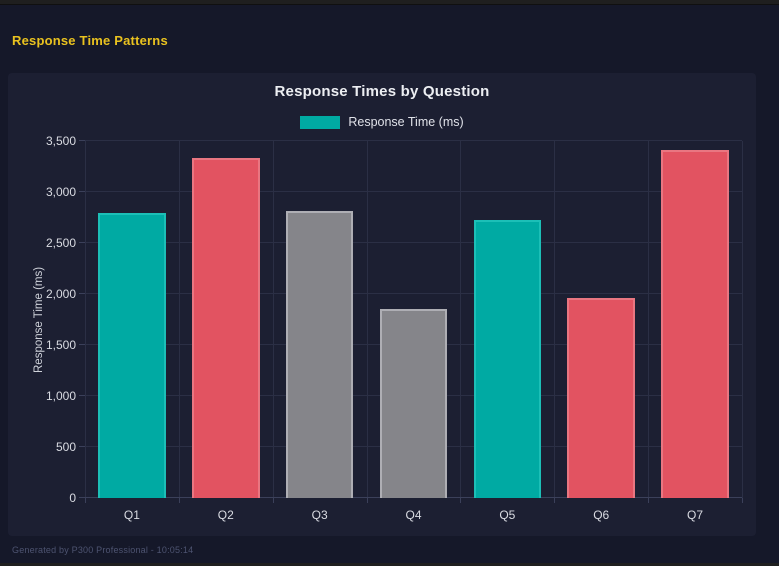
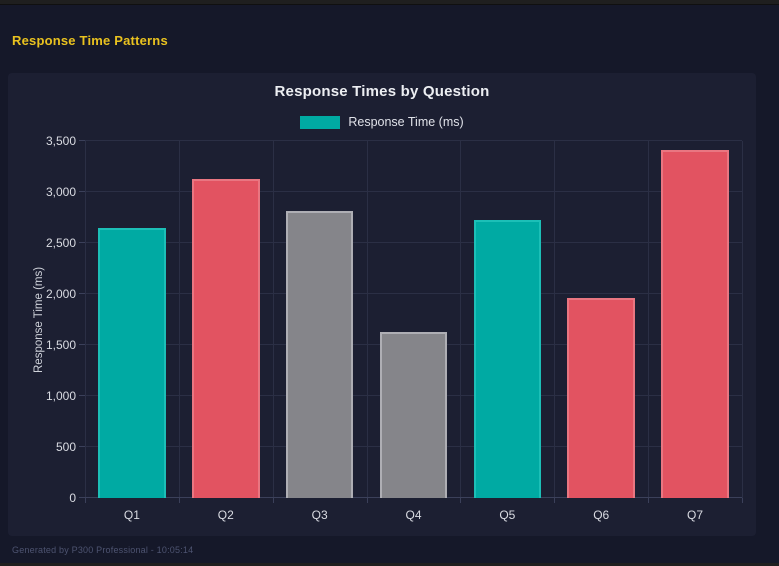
Q1: 2790 -> 2650
Q2: 3330 -> 3130
Q4: 1850 -> 1630
